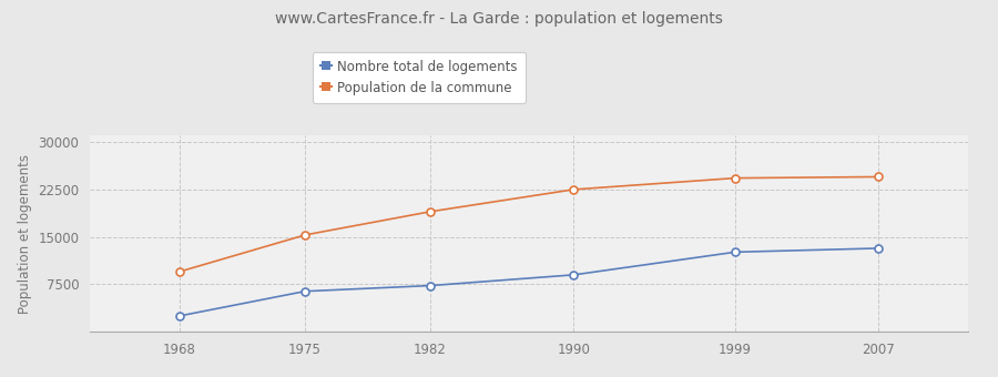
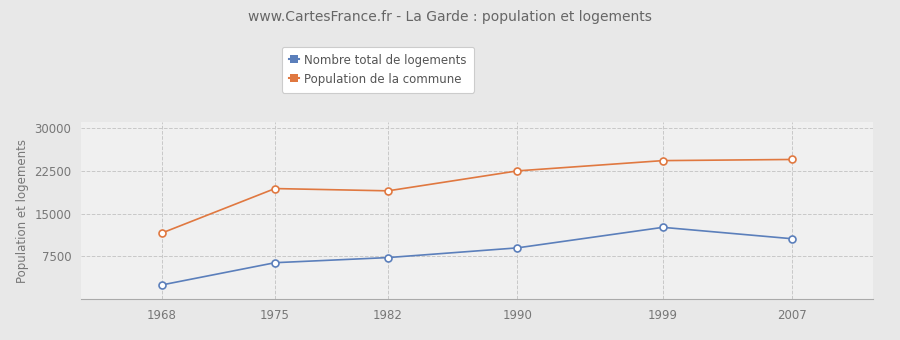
Population de la commune/1968: 9500 -> 11600
Population de la commune/1975: 15300 -> 19400
Nombre total de logements/2007: 13200 -> 10600
